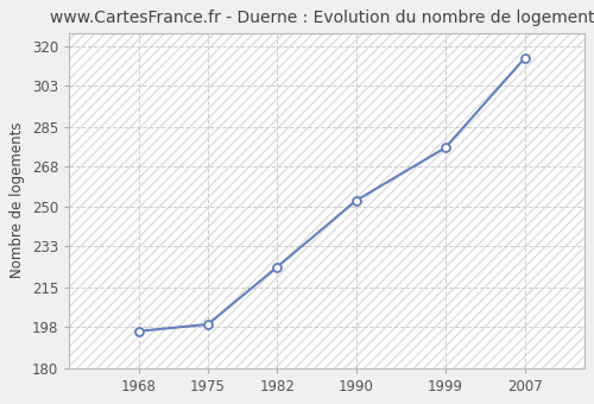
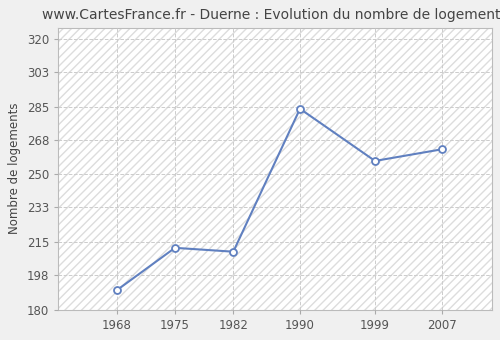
1968: 196 -> 190
1975: 199 -> 212
1982: 224 -> 210
1990: 253 -> 284
1999: 276 -> 257
2007: 315 -> 263
